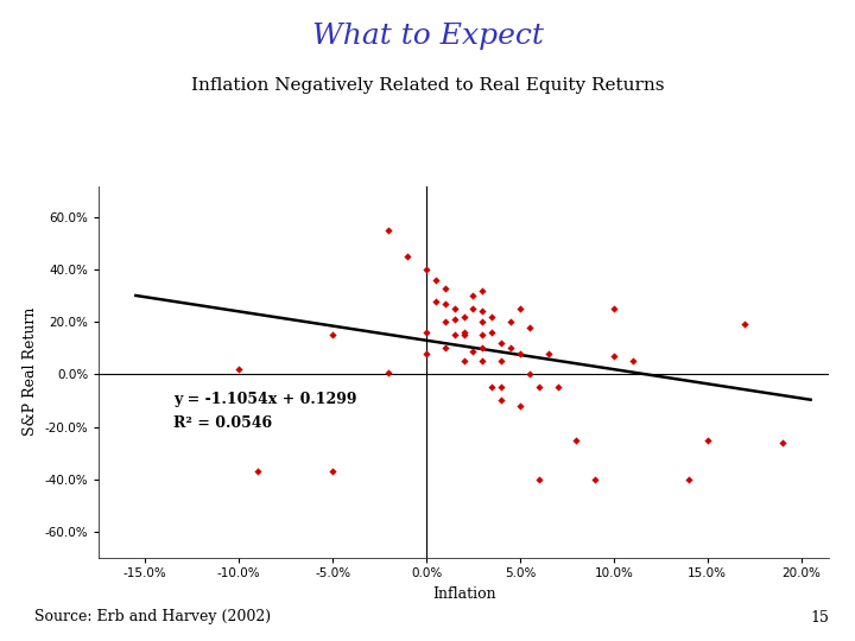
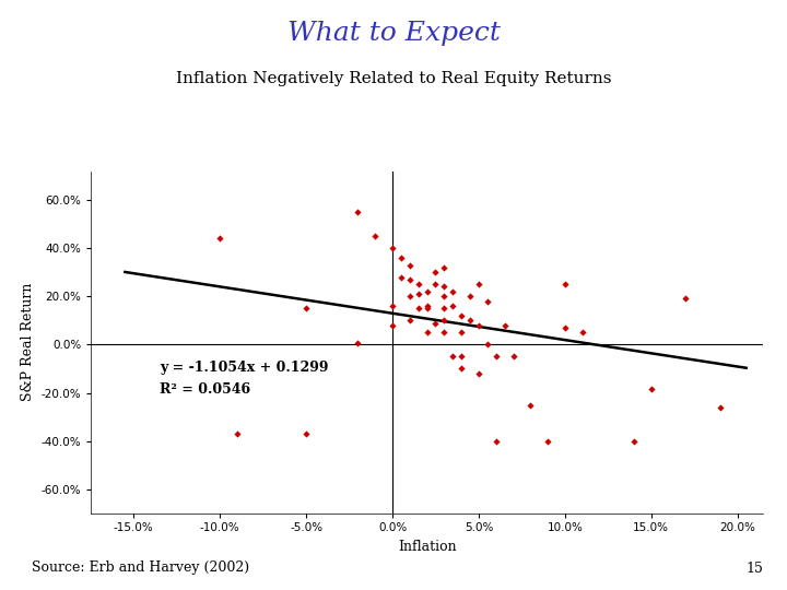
-10.0%: 2.0% -> 44.0%
15.0%: -25.0% -> -18.5%
